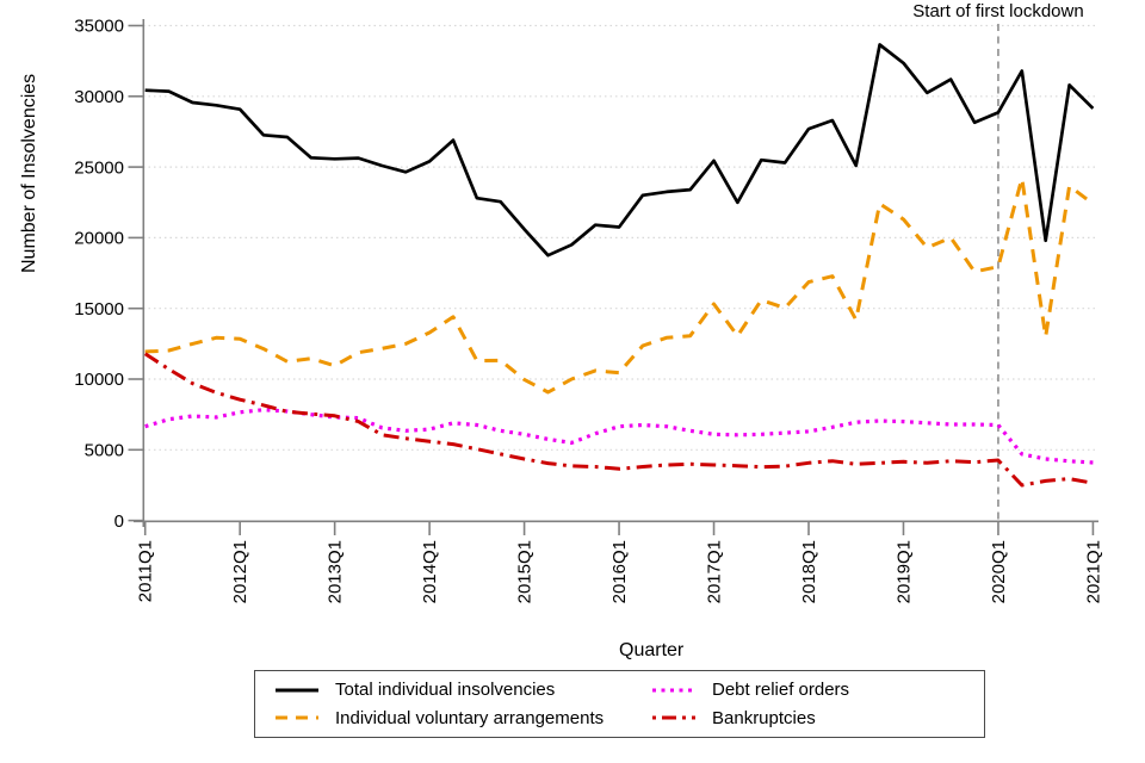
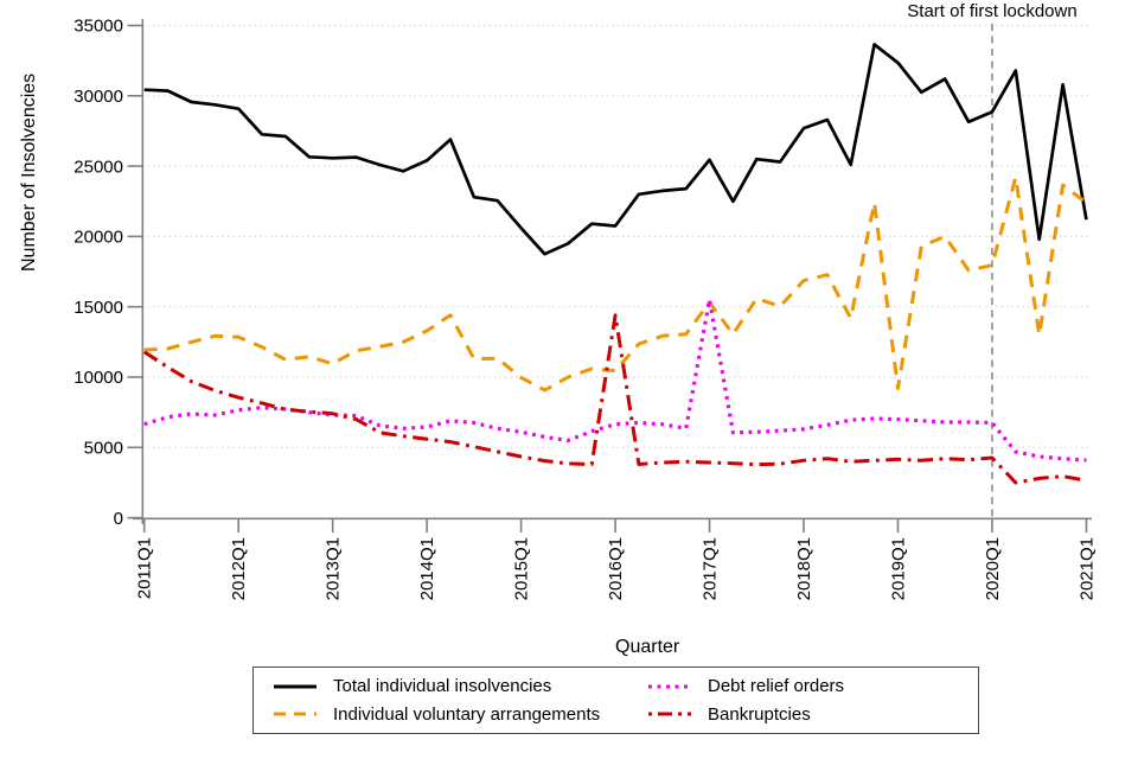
Bankruptcies/2016Q1: 3600 -> 14400
Debt relief orders/2017Q1: 6100 -> 15500
Individual voluntary arrangements/2019Q1: 21300 -> 9200
Total individual insolvencies/2021Q1: 29200 -> 21200
